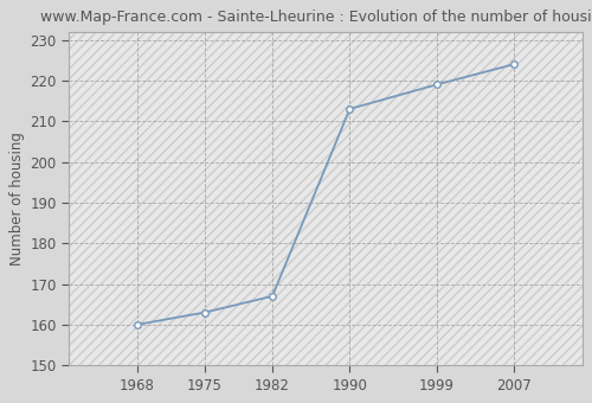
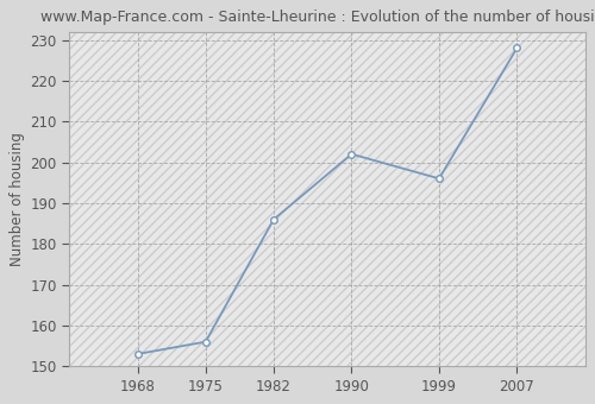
1968: 160 -> 153
1975: 163 -> 156
1982: 167 -> 186
1990: 213 -> 202
1999: 219 -> 196
2007: 224 -> 228
